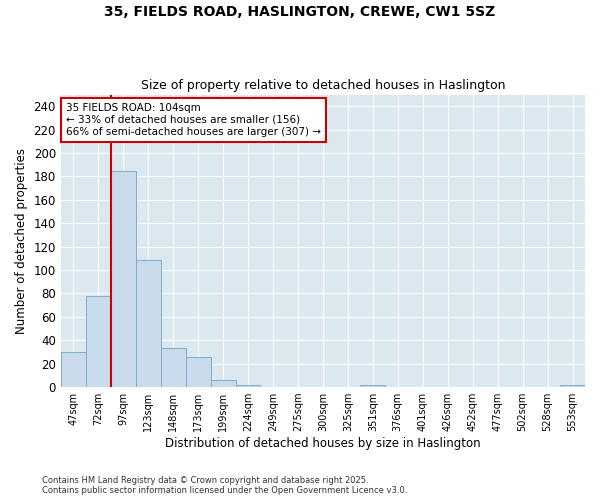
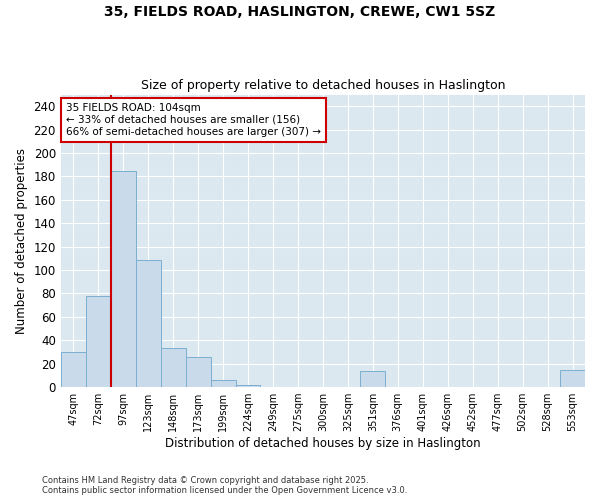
351sqm: 2 -> 14
553sqm: 2 -> 15
